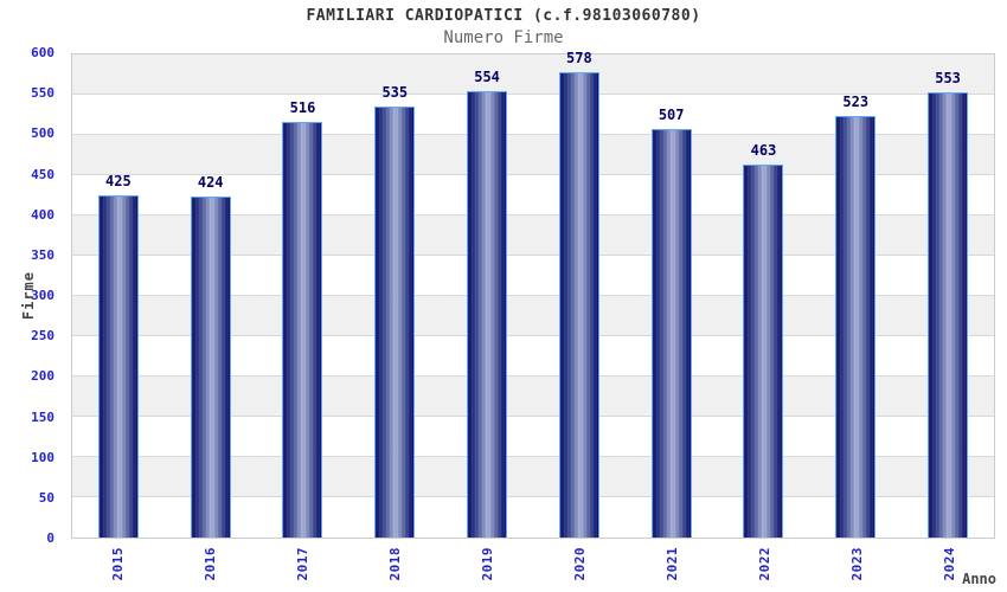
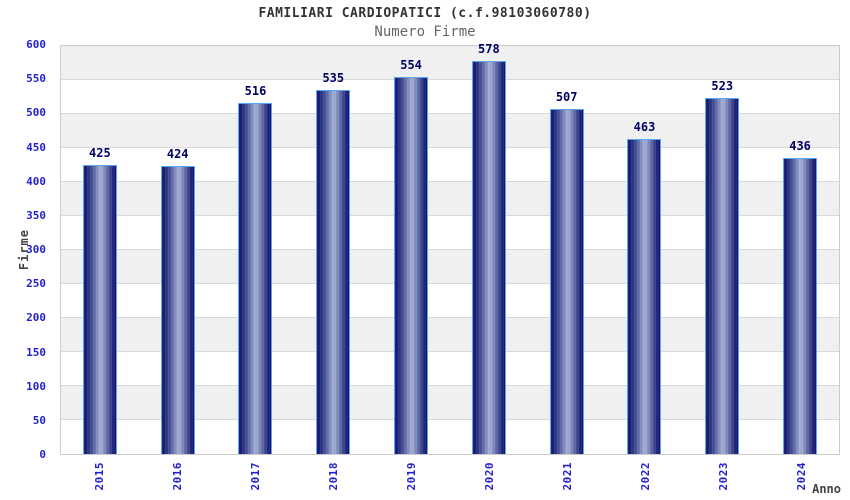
2024: 553 -> 436
